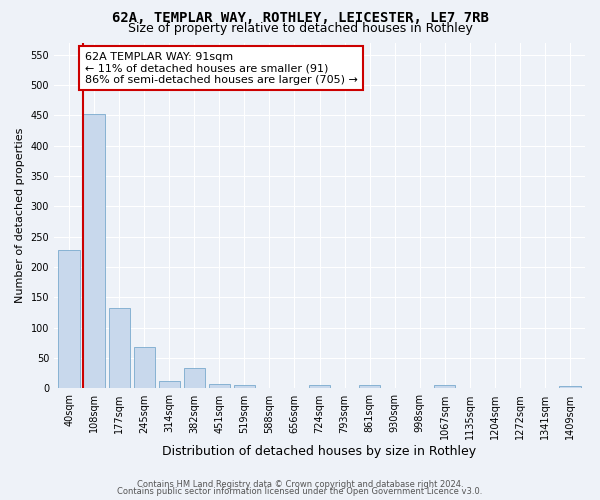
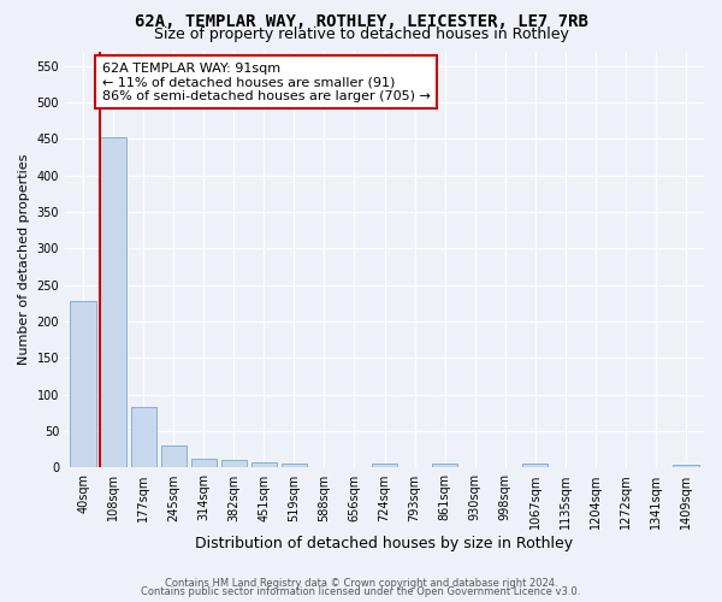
177sqm: 132 -> 83
245sqm: 68 -> 31
382sqm: 34 -> 10
